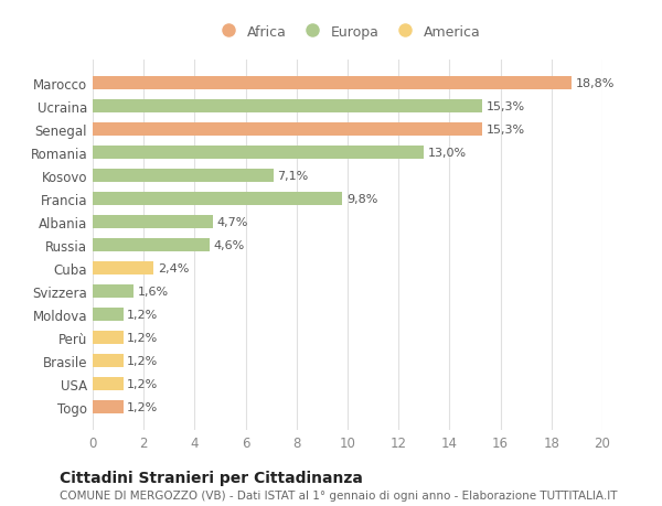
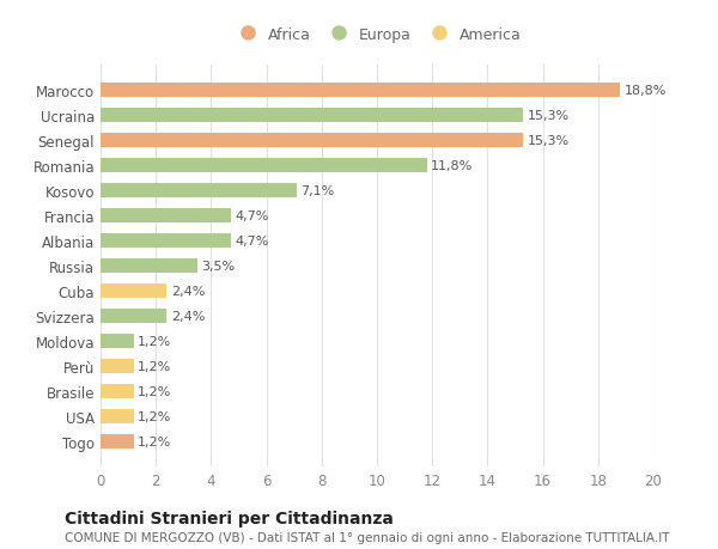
Romania: 13,0% -> 11,8%
Francia: 9,8% -> 4,7%
Russia: 4,6% -> 3,5%
Svizzera: 1,6% -> 2,4%
